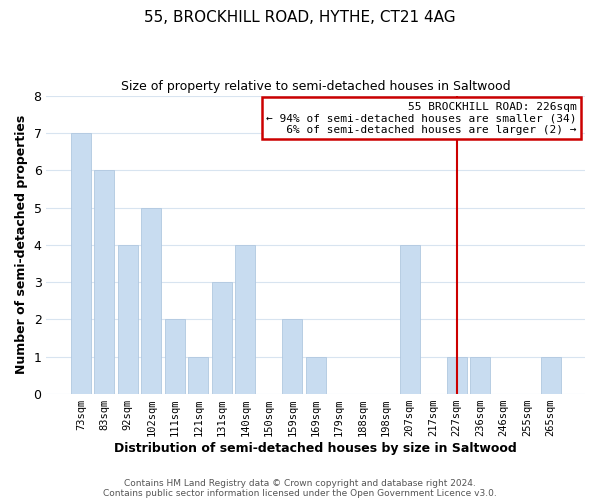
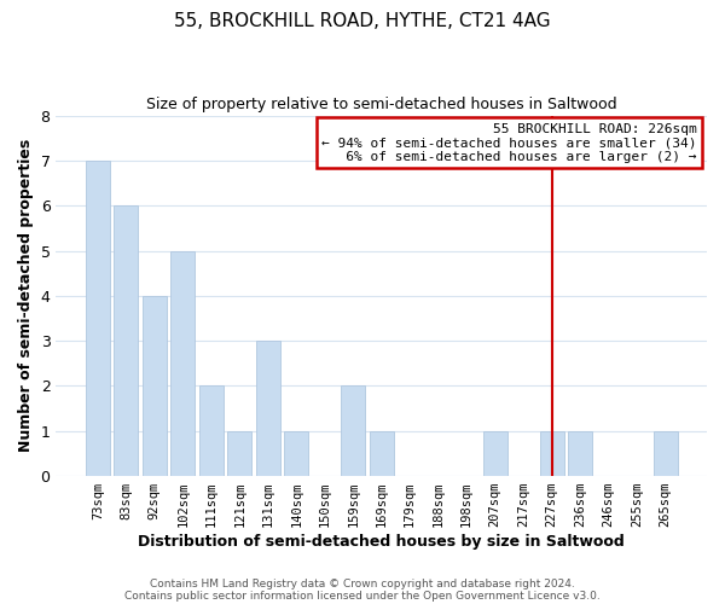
140sqm: 4 -> 1
207sqm: 4 -> 1
